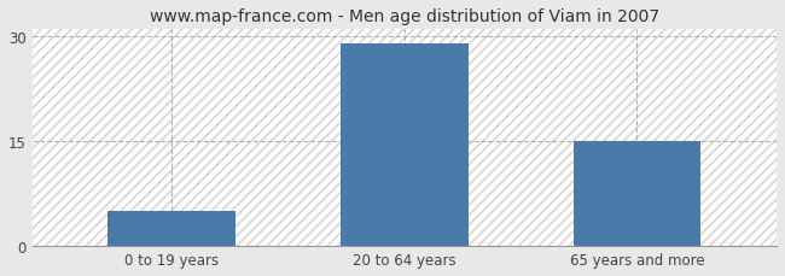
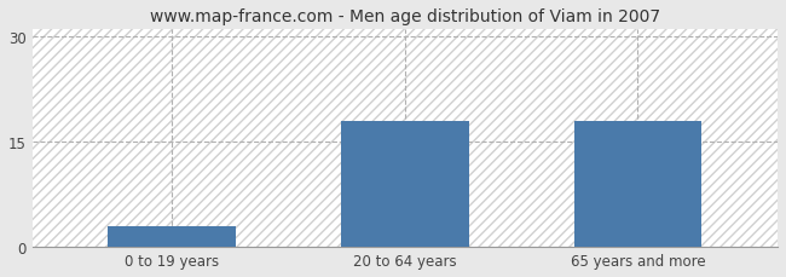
0 to 19 years: 5 -> 3
20 to 64 years: 29 -> 18
65 years and more: 15 -> 18
